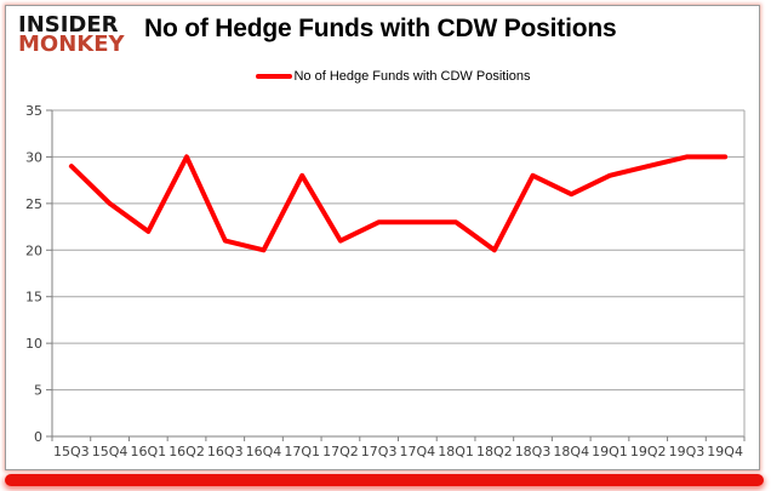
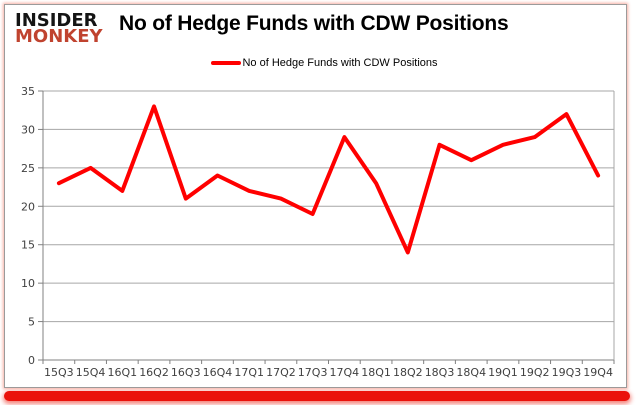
15Q3: 29 -> 23
16Q2: 30 -> 33
16Q4: 20 -> 24
17Q1: 28 -> 22
17Q3: 23 -> 19
17Q4: 23 -> 29
18Q2: 20 -> 14
19Q3: 30 -> 32
19Q4: 30 -> 24
